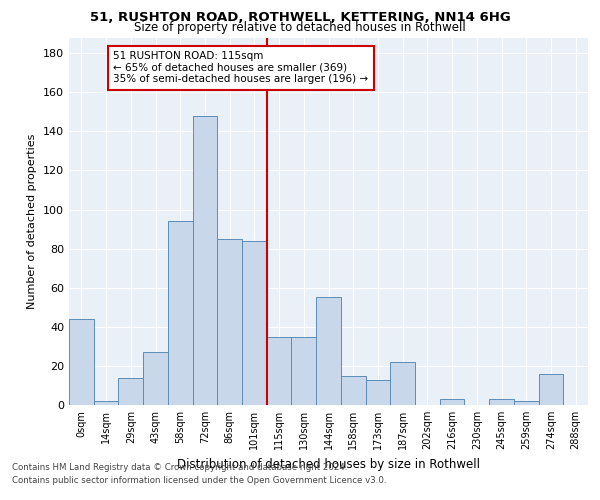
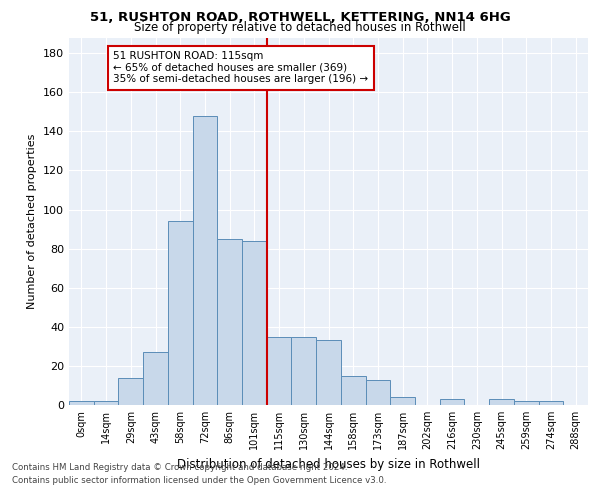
0sqm: 44 -> 2
144sqm: 55 -> 33
187sqm: 22 -> 4
274sqm: 16 -> 2
